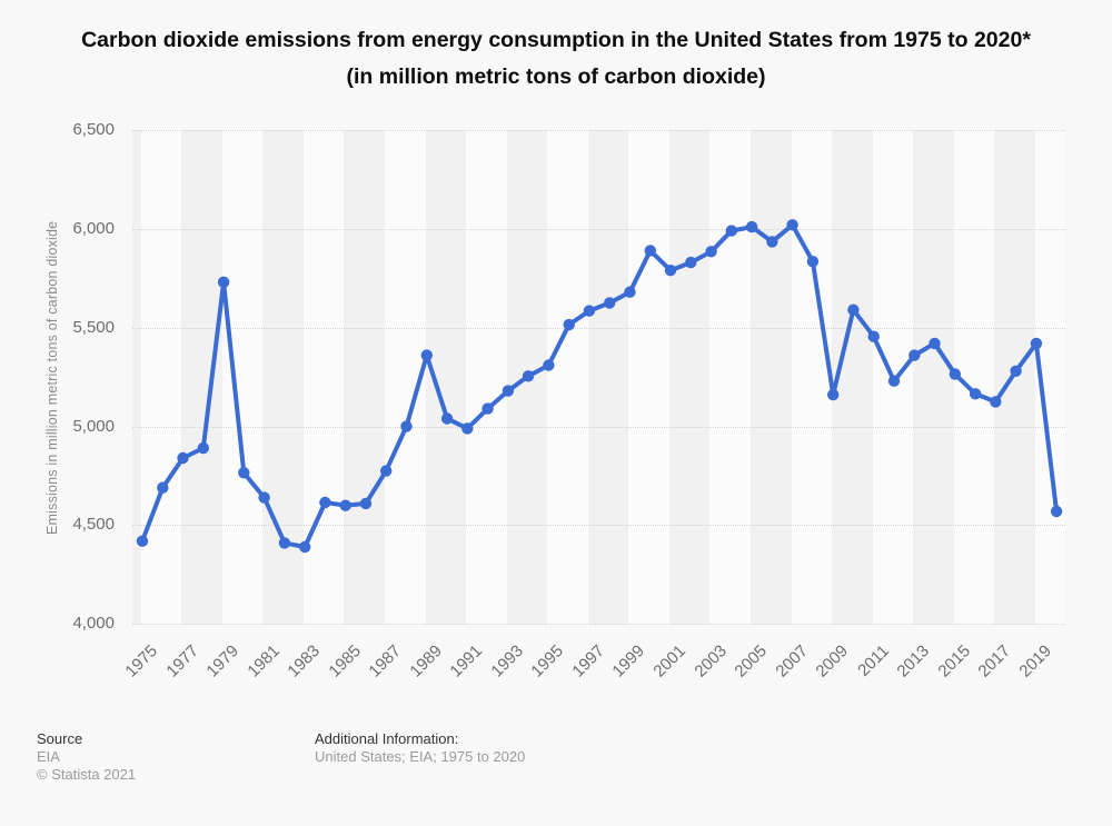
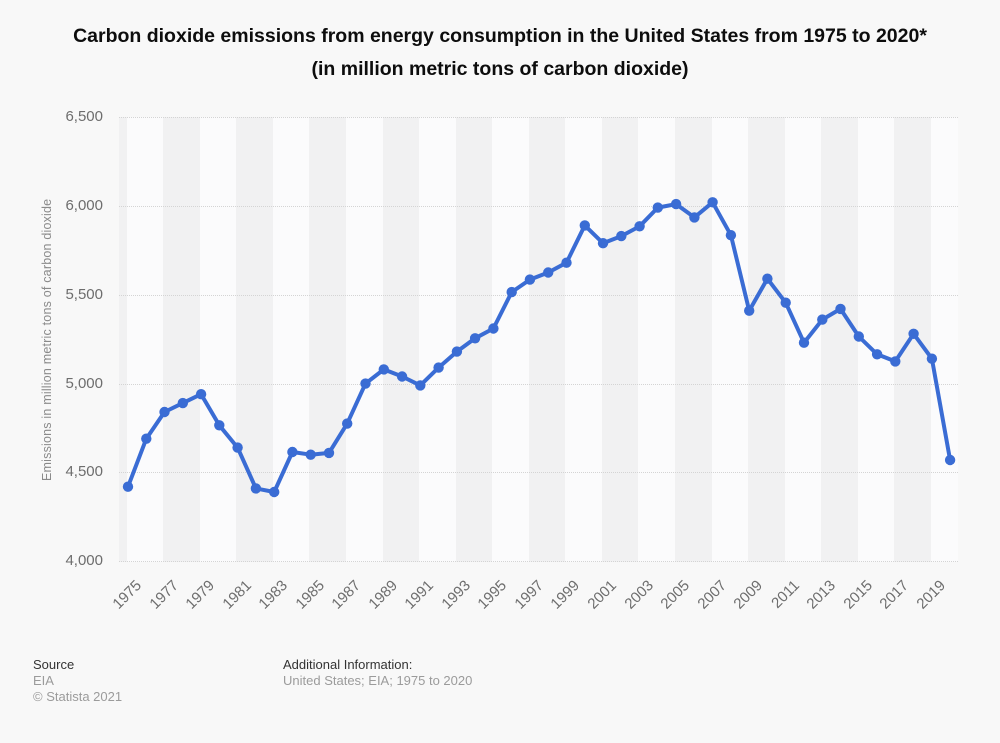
1979: 5730 -> 4940
1989: 5360 -> 5080
2009: 5160 -> 5410
2019: 5420 -> 5140
